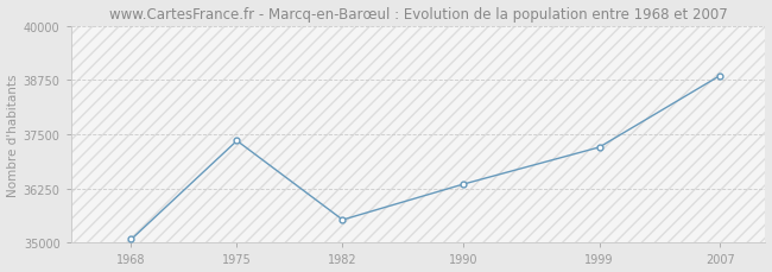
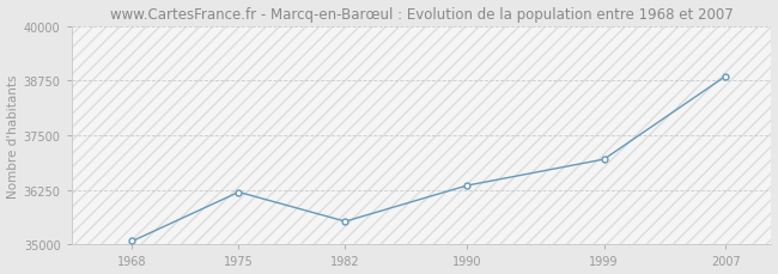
1975: 37350 -> 36200
1999: 37200 -> 36950
